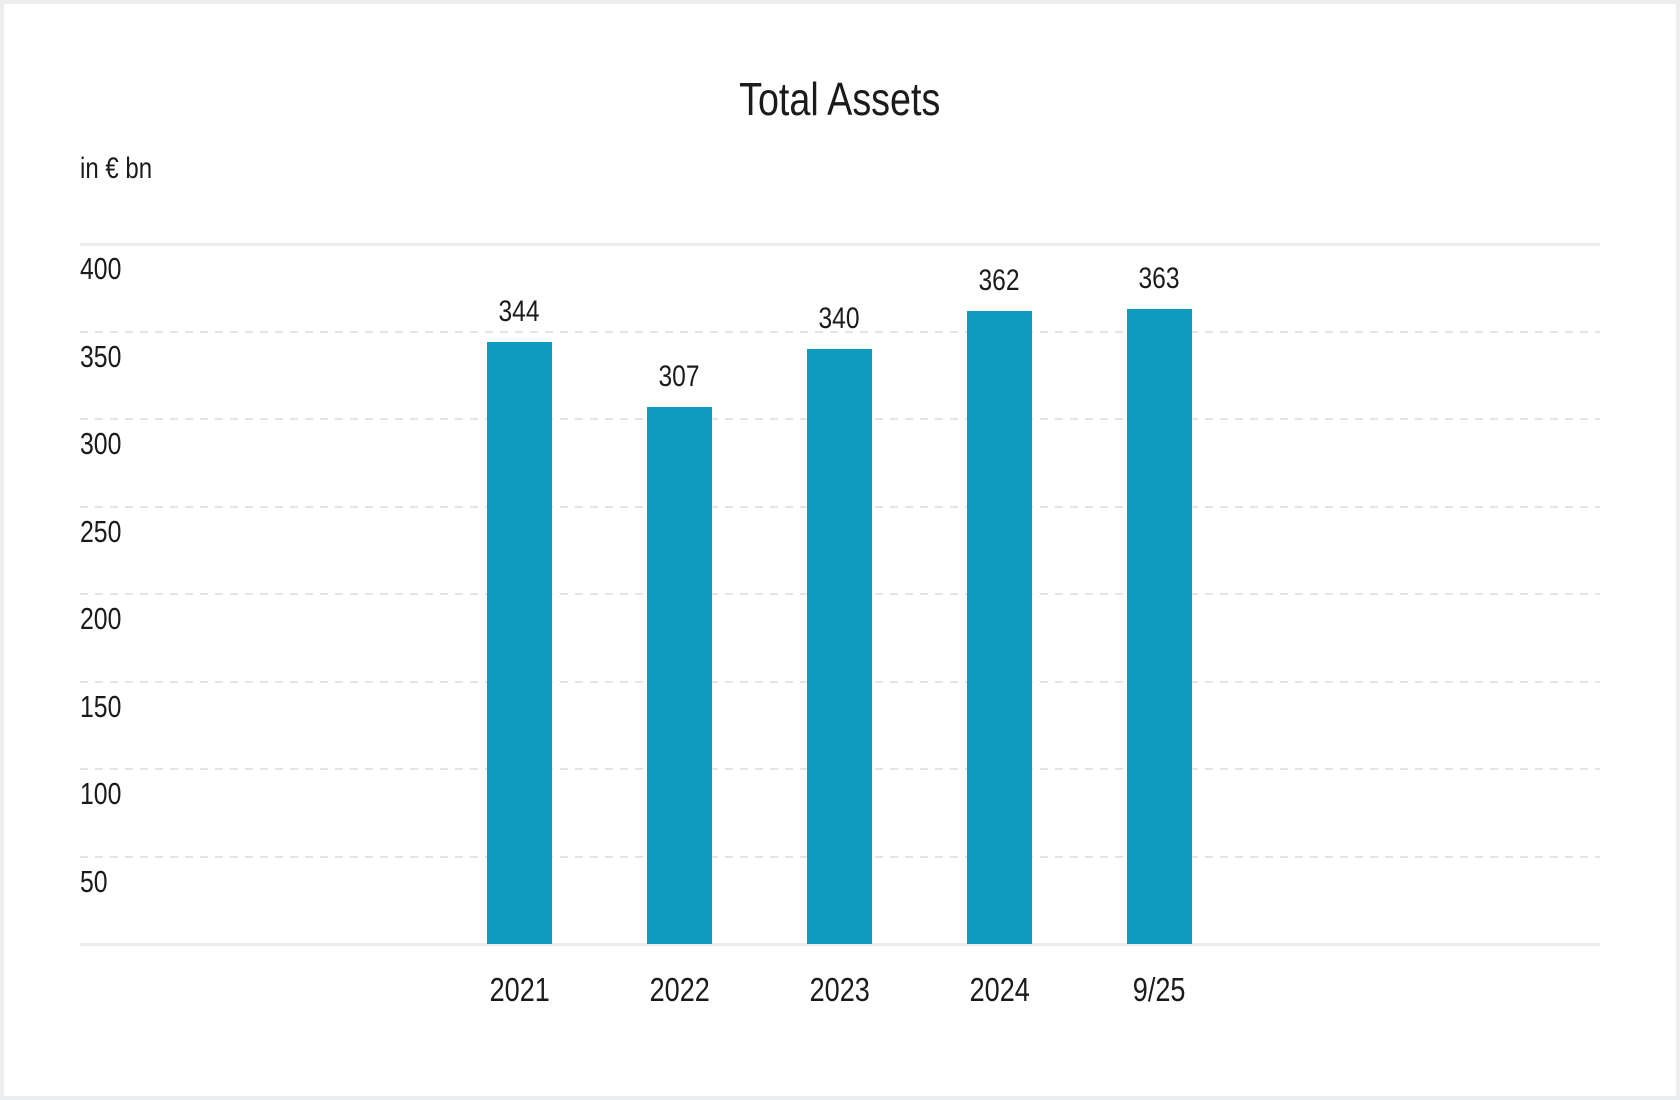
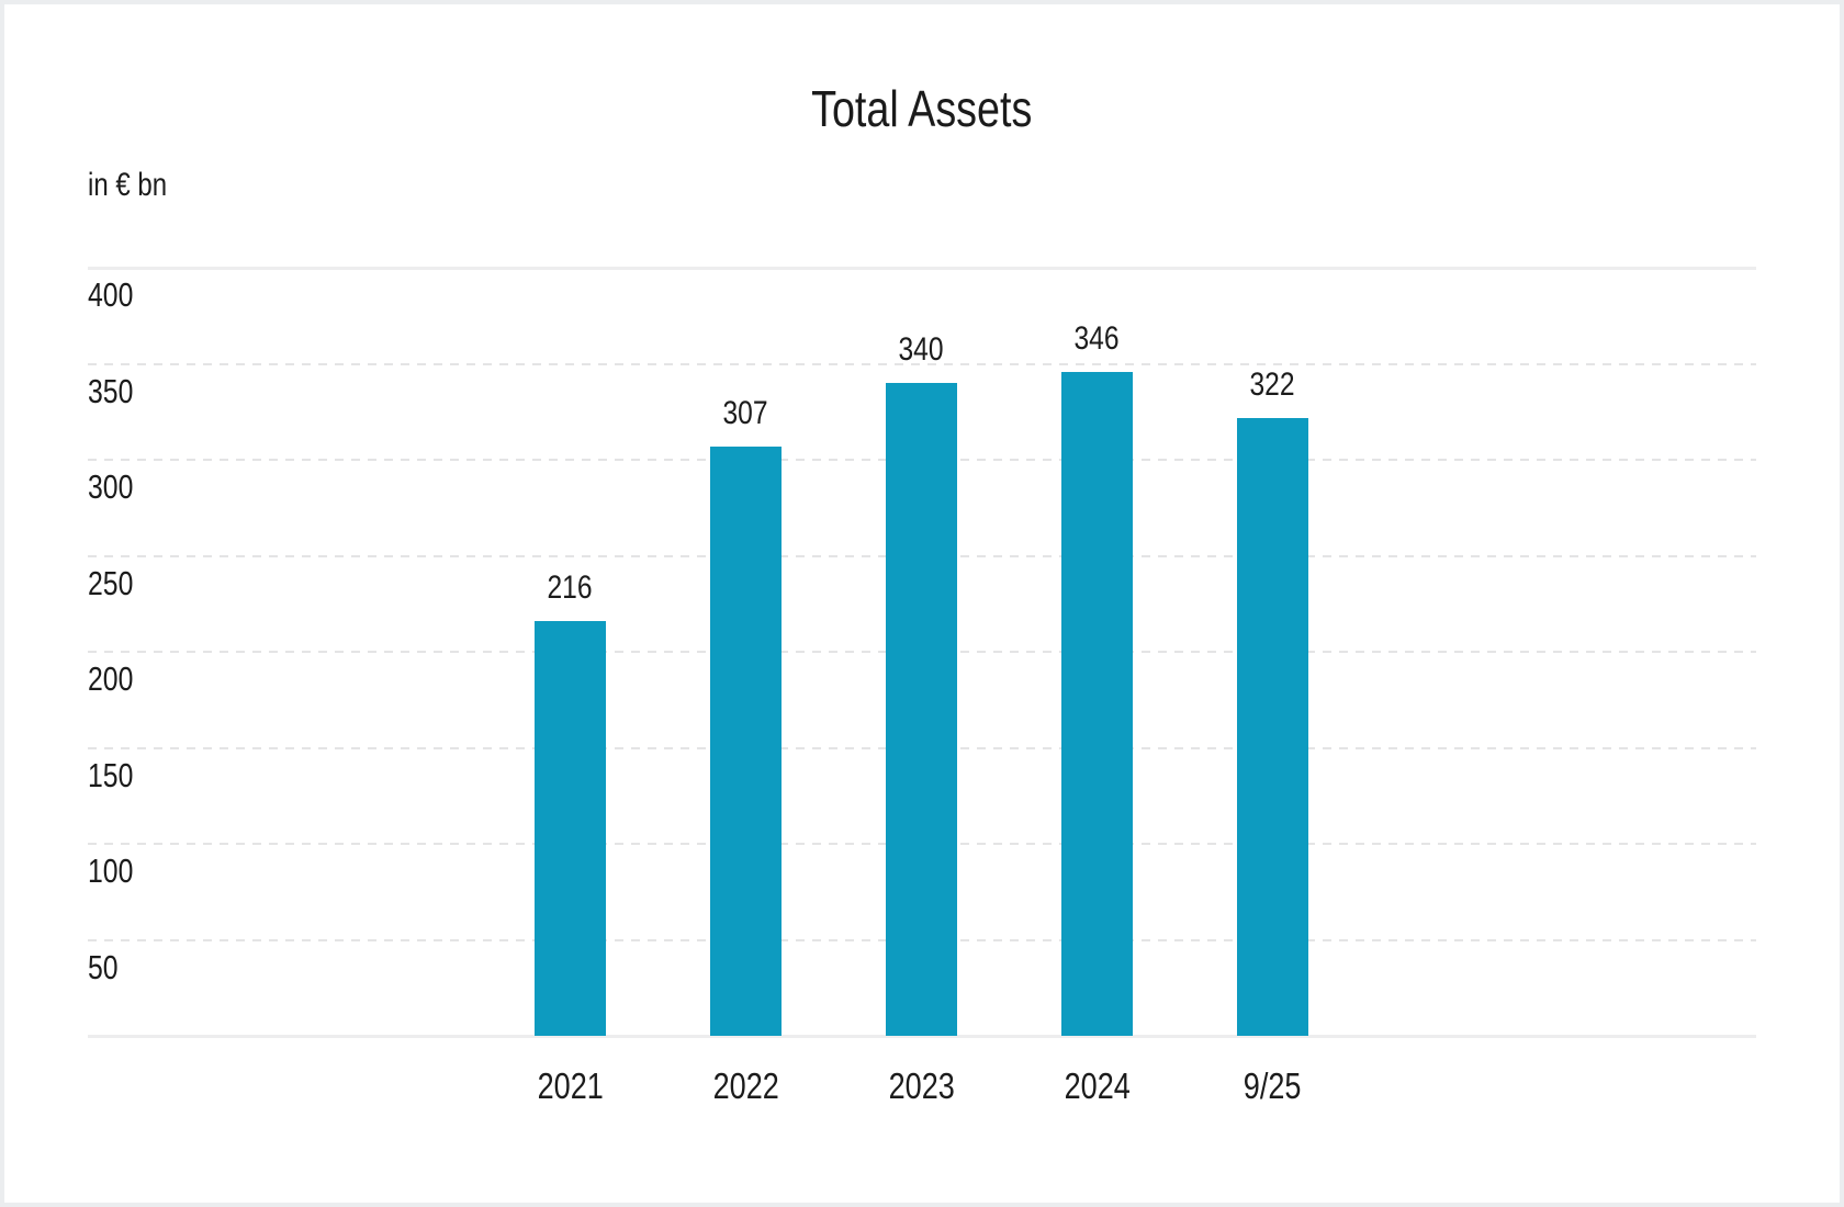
2021: 344 -> 216
2024: 362 -> 346
9/25: 363 -> 322
